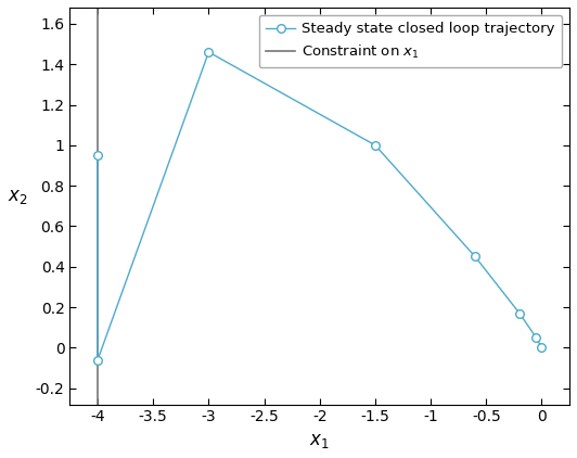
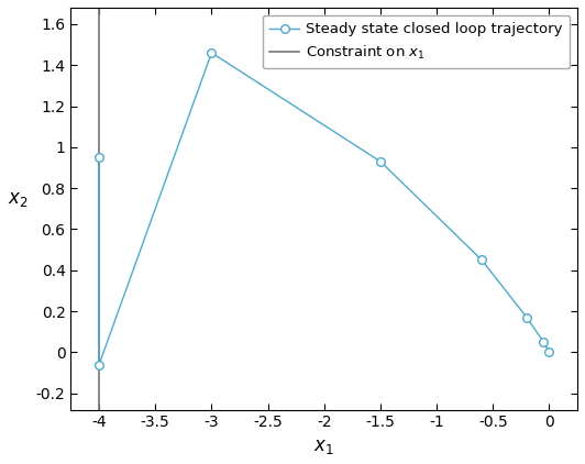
-1.5: 1.00 -> 0.93
